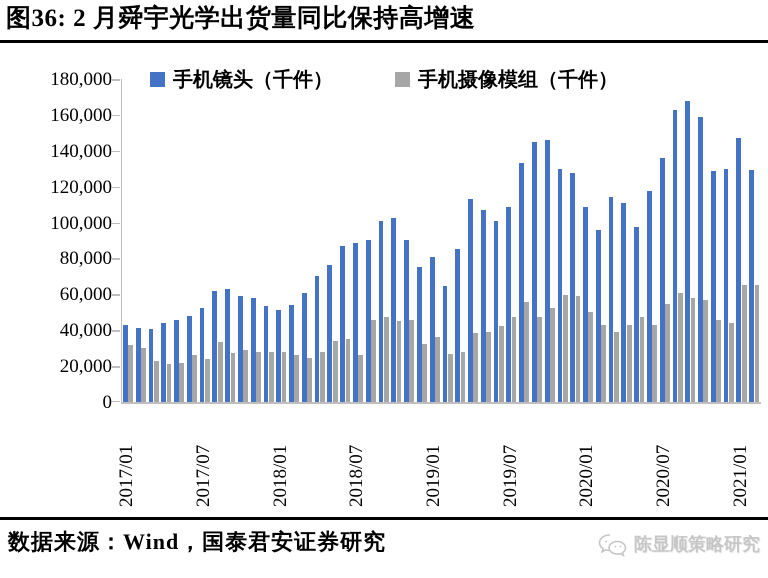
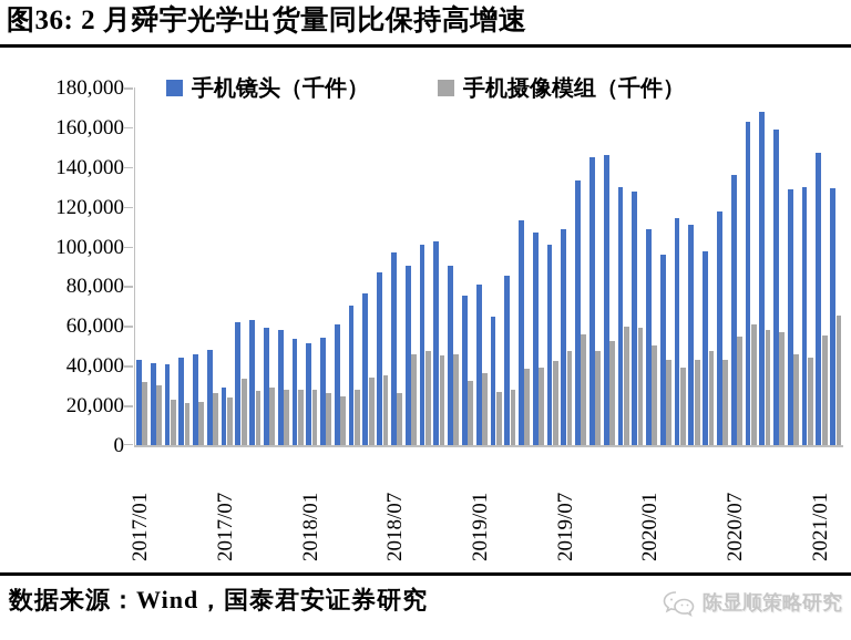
手机镜头（千件）/2017/07: 52000 -> 29000
手机镜头（千件）/2018/07: 88000 -> 97000
手机摄像模组（千件）/2021/01: 65000 -> 55000
